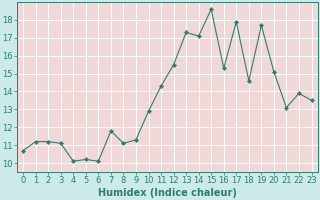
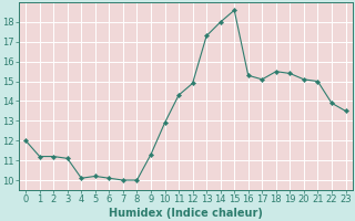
0: 10.7 -> 12.0
7: 11.8 -> 10.0
8: 11.1 -> 10.0
12: 15.5 -> 14.9
14: 17.1 -> 18.0
17: 17.9 -> 15.1
18: 14.6 -> 15.5
19: 17.7 -> 15.4
21: 13.1 -> 15.0
